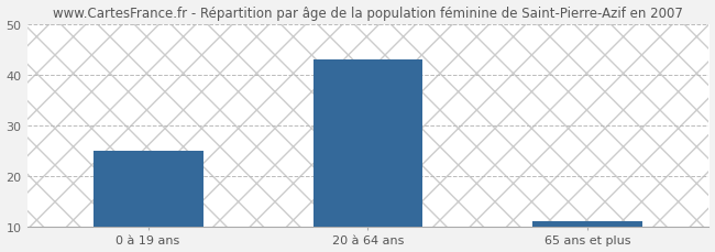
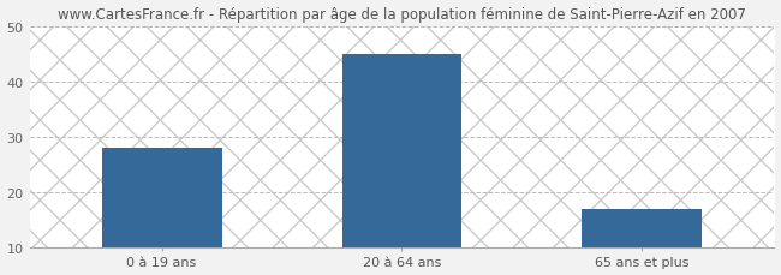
0 à 19 ans: 25 -> 28
20 à 64 ans: 43 -> 45
65 ans et plus: 11 -> 17
